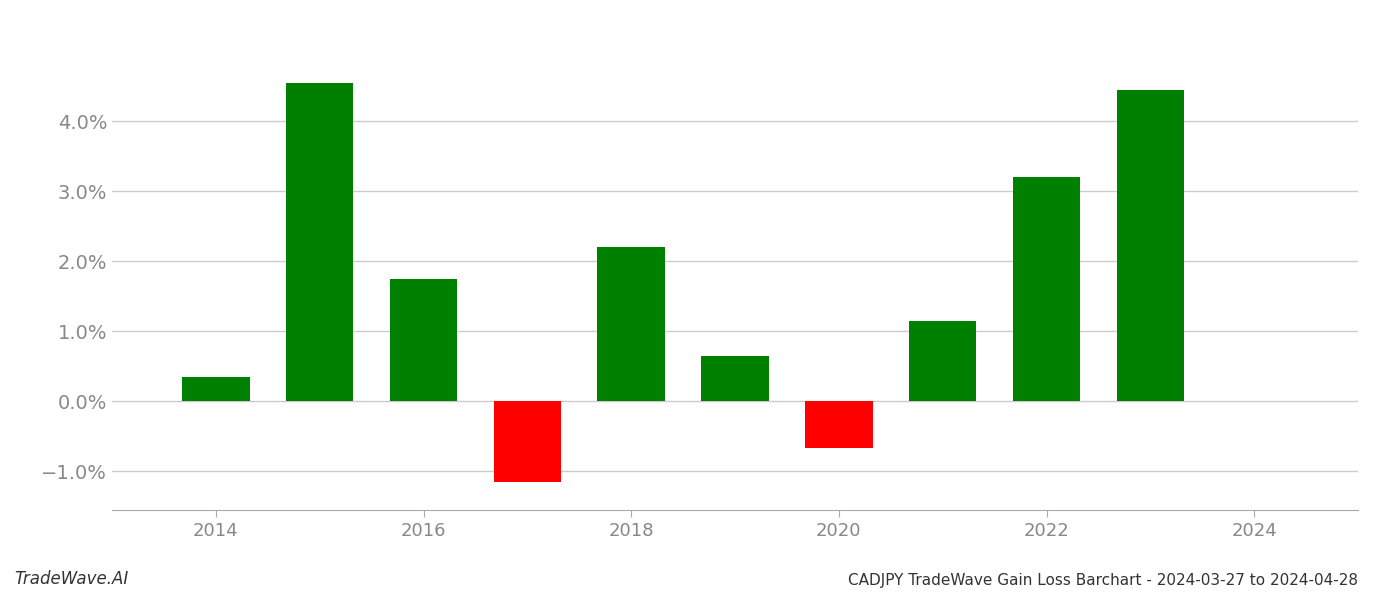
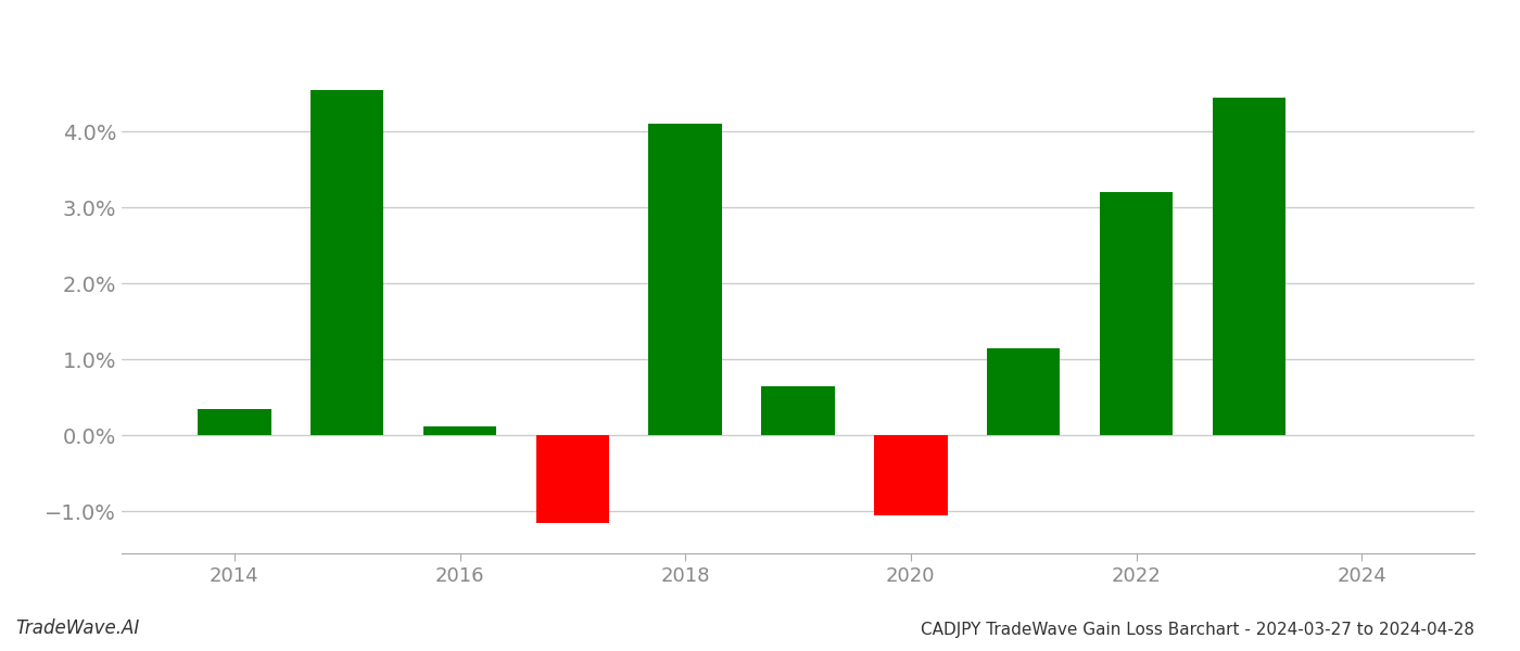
2016: 1.74% -> 0.12%
2018: 2.20% -> 4.10%
2020: -0.66% -> -1.05%
